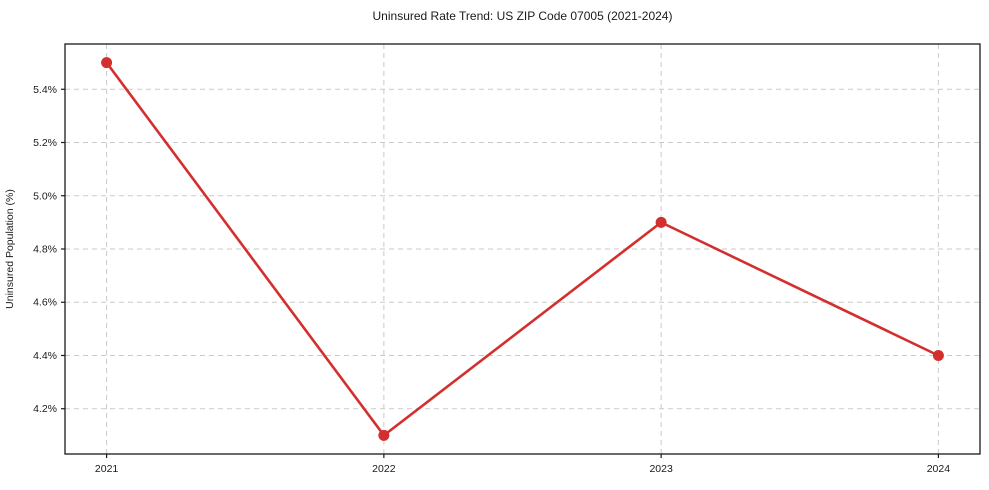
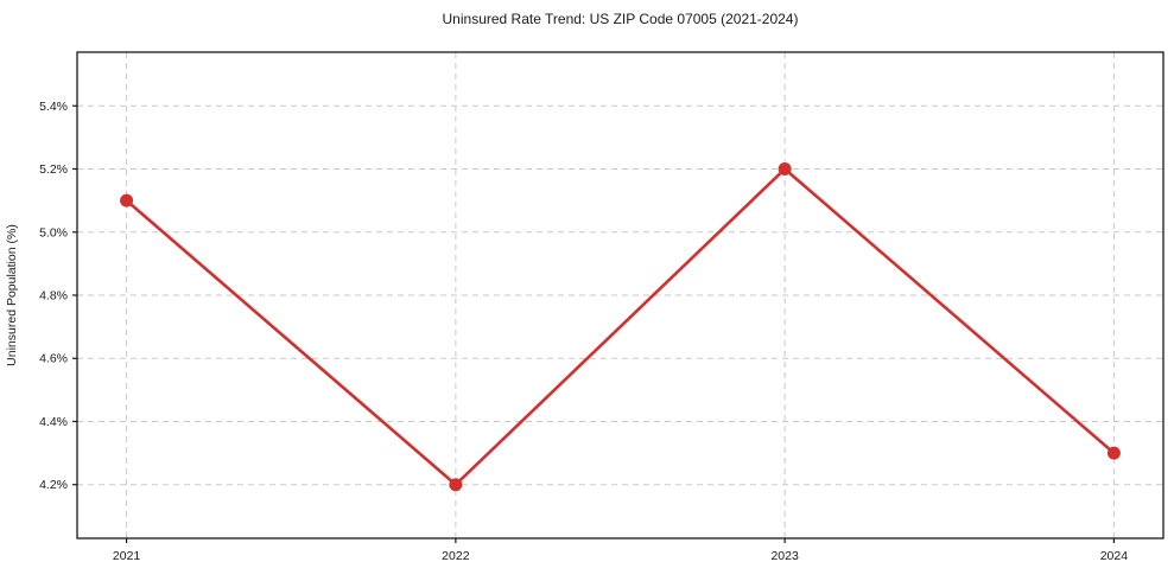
2021: 5.5% -> 5.1%
2022: 4.1% -> 4.2%
2023: 4.9% -> 5.2%
2024: 4.4% -> 4.3%
